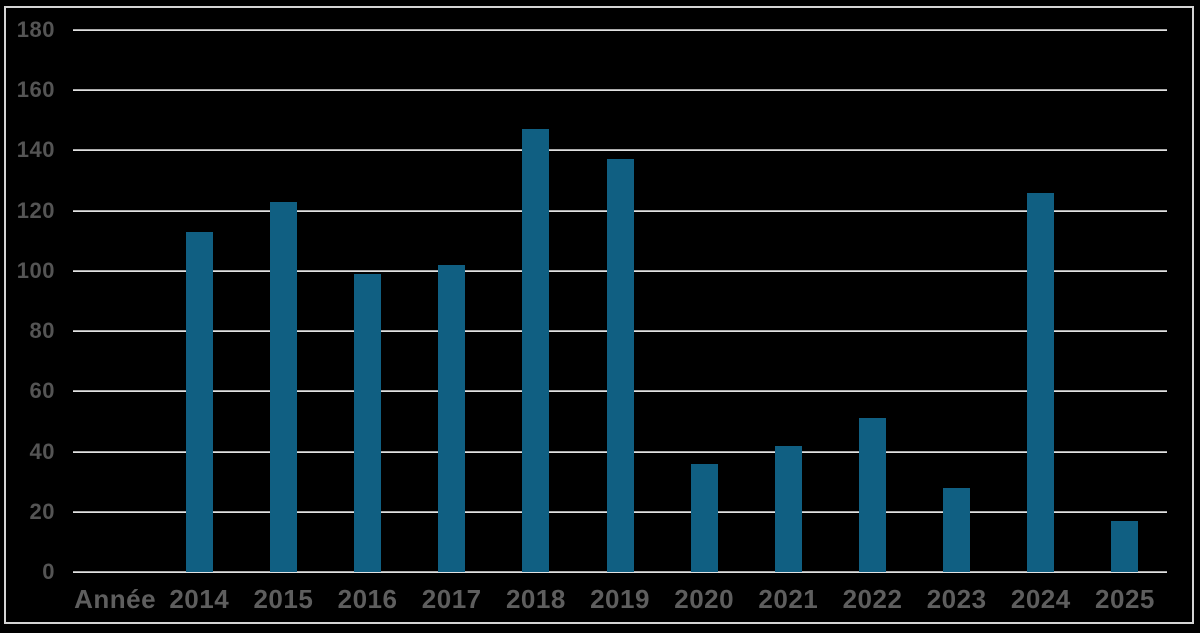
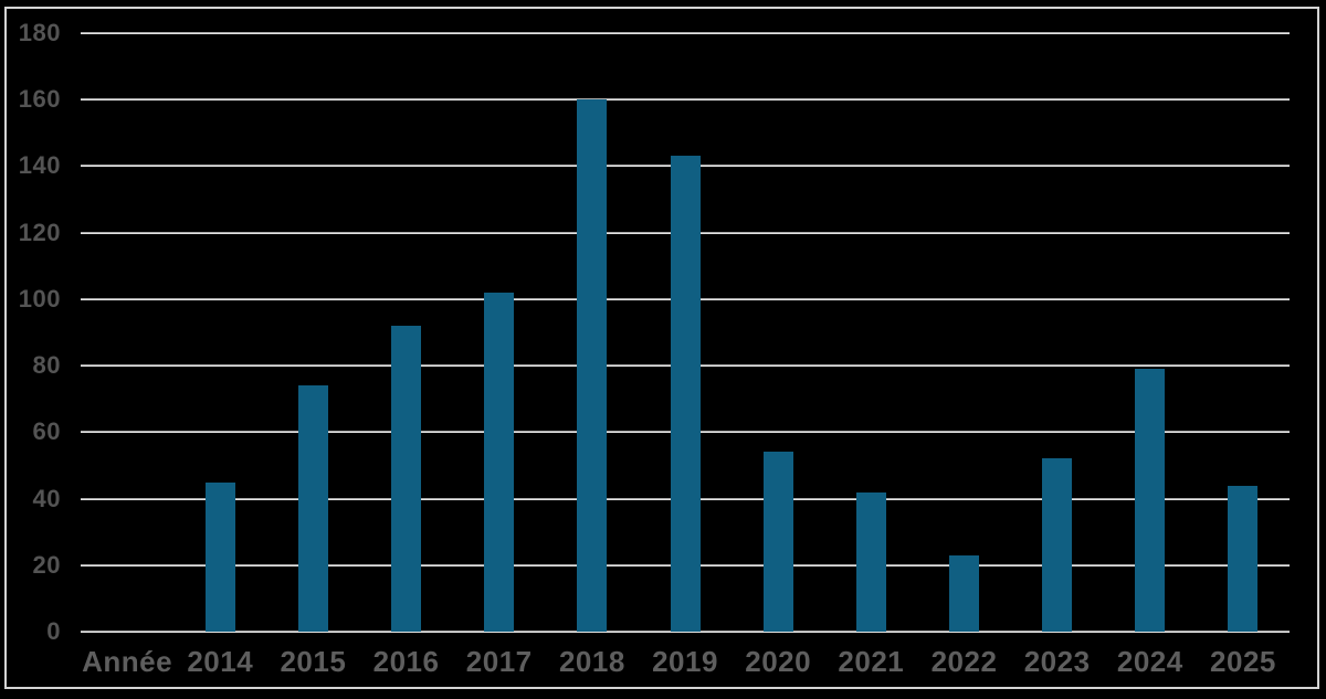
2014: 113 -> 45
2015: 123 -> 74
2016: 99 -> 92
2018: 147 -> 160
2019: 137 -> 143
2020: 36 -> 54
2022: 51 -> 23
2023: 28 -> 52
2024: 126 -> 79
2025: 17 -> 44
